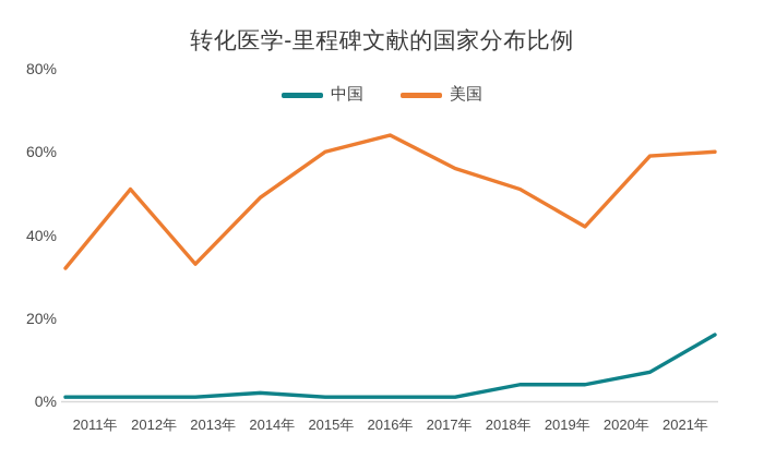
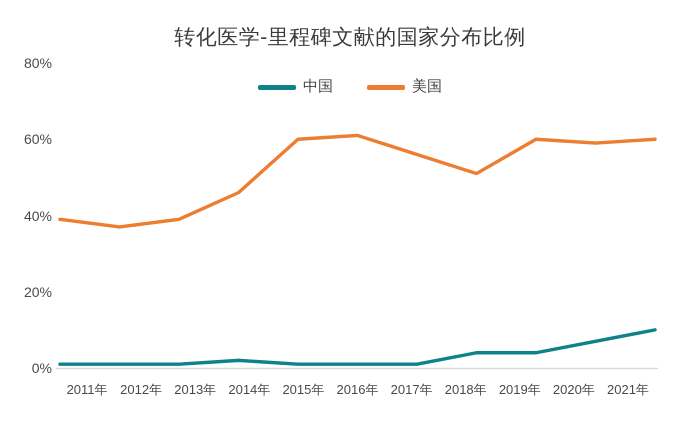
美国/2011年: 32% -> 39%
美国/2012年: 51% -> 37%
美国/2013年: 33% -> 39%
美国/2014年: 49% -> 46%
美国/2016年: 64% -> 61%
美国/2019年: 42% -> 60%
中国/2021年: 16% -> 10%
